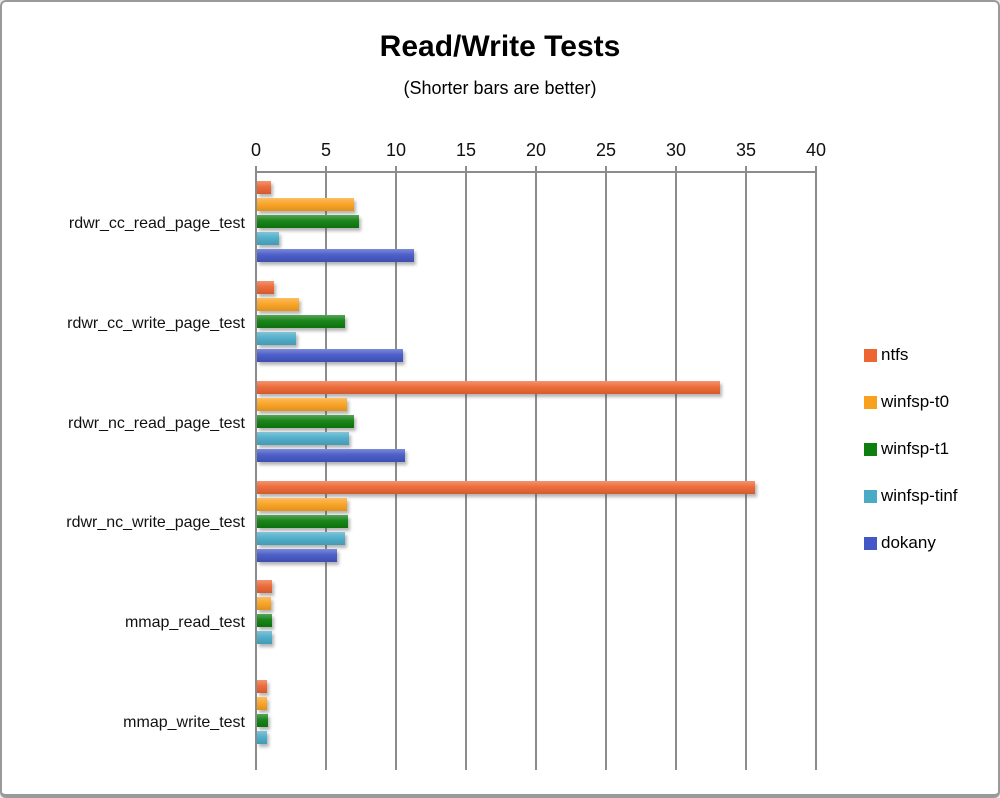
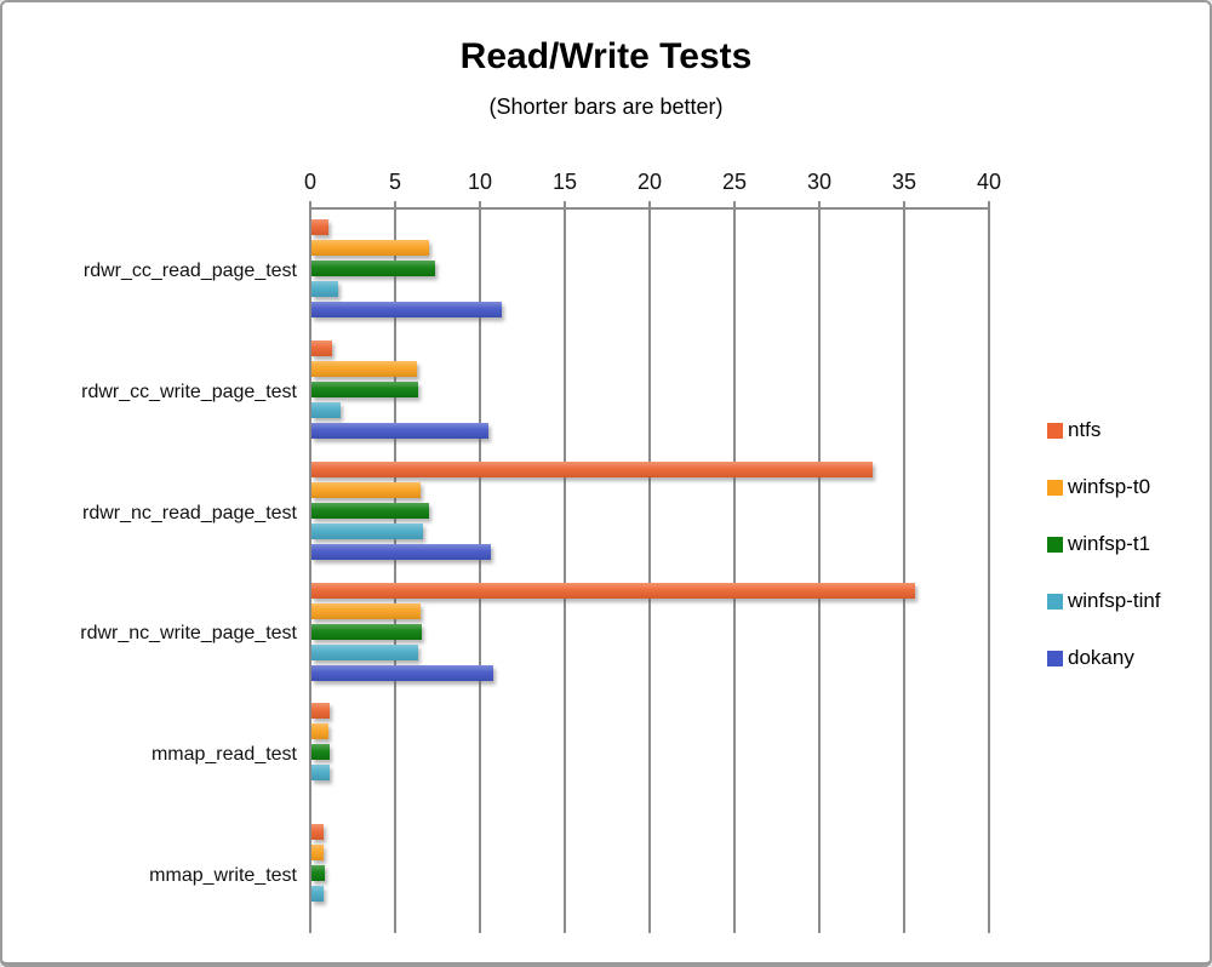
winfsp-t0/rdwr_cc_write_page_test: 3.0 -> 6.2
winfsp-tinf/rdwr_cc_write_page_test: 2.8 -> 1.7
dokany/rdwr_nc_write_page_test: 5.7 -> 10.7
